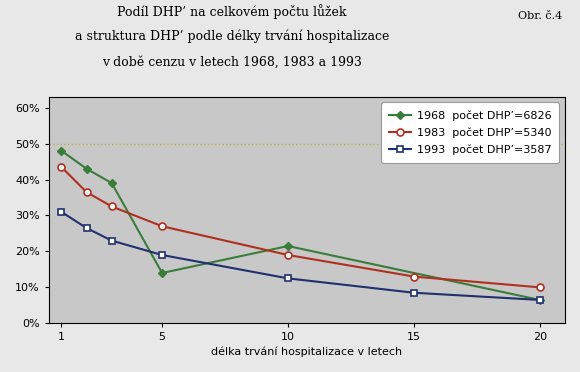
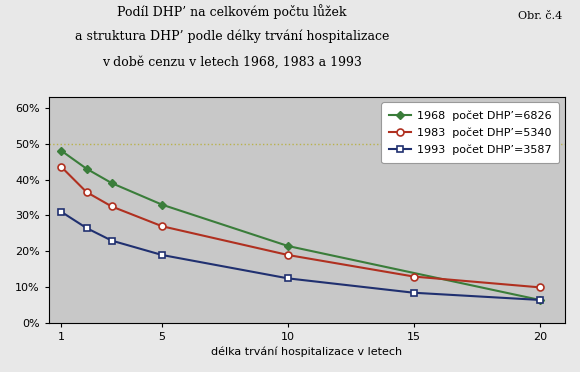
1968 počet DHP’=6826/5: 14.0% -> 33.0%
